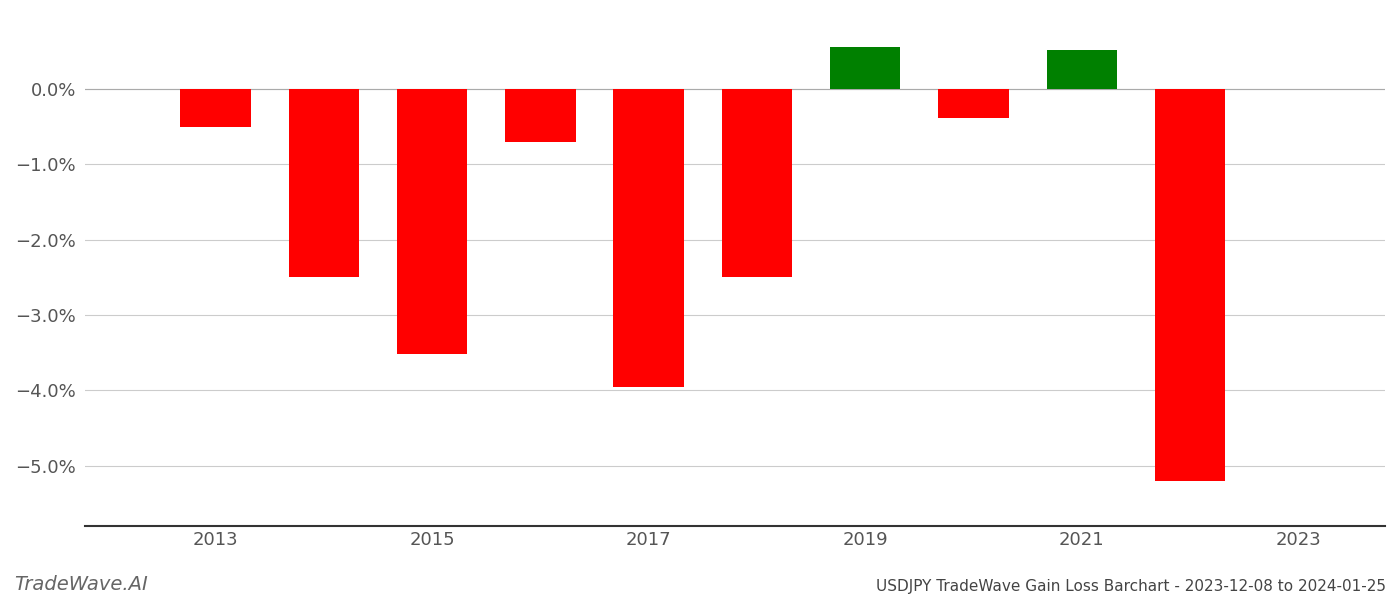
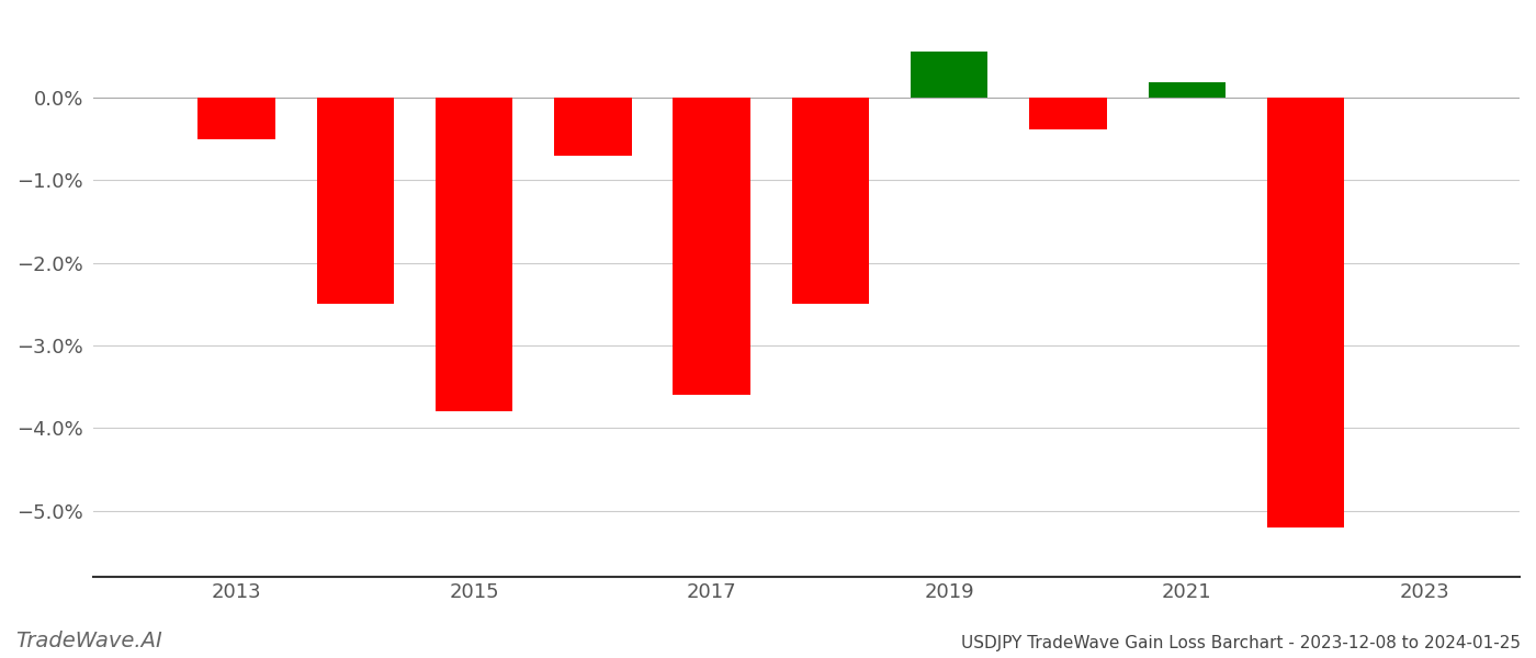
2015: -3.52% -> -3.80%
2017: -3.96% -> -3.60%
2021: 0.52% -> 0.18%
